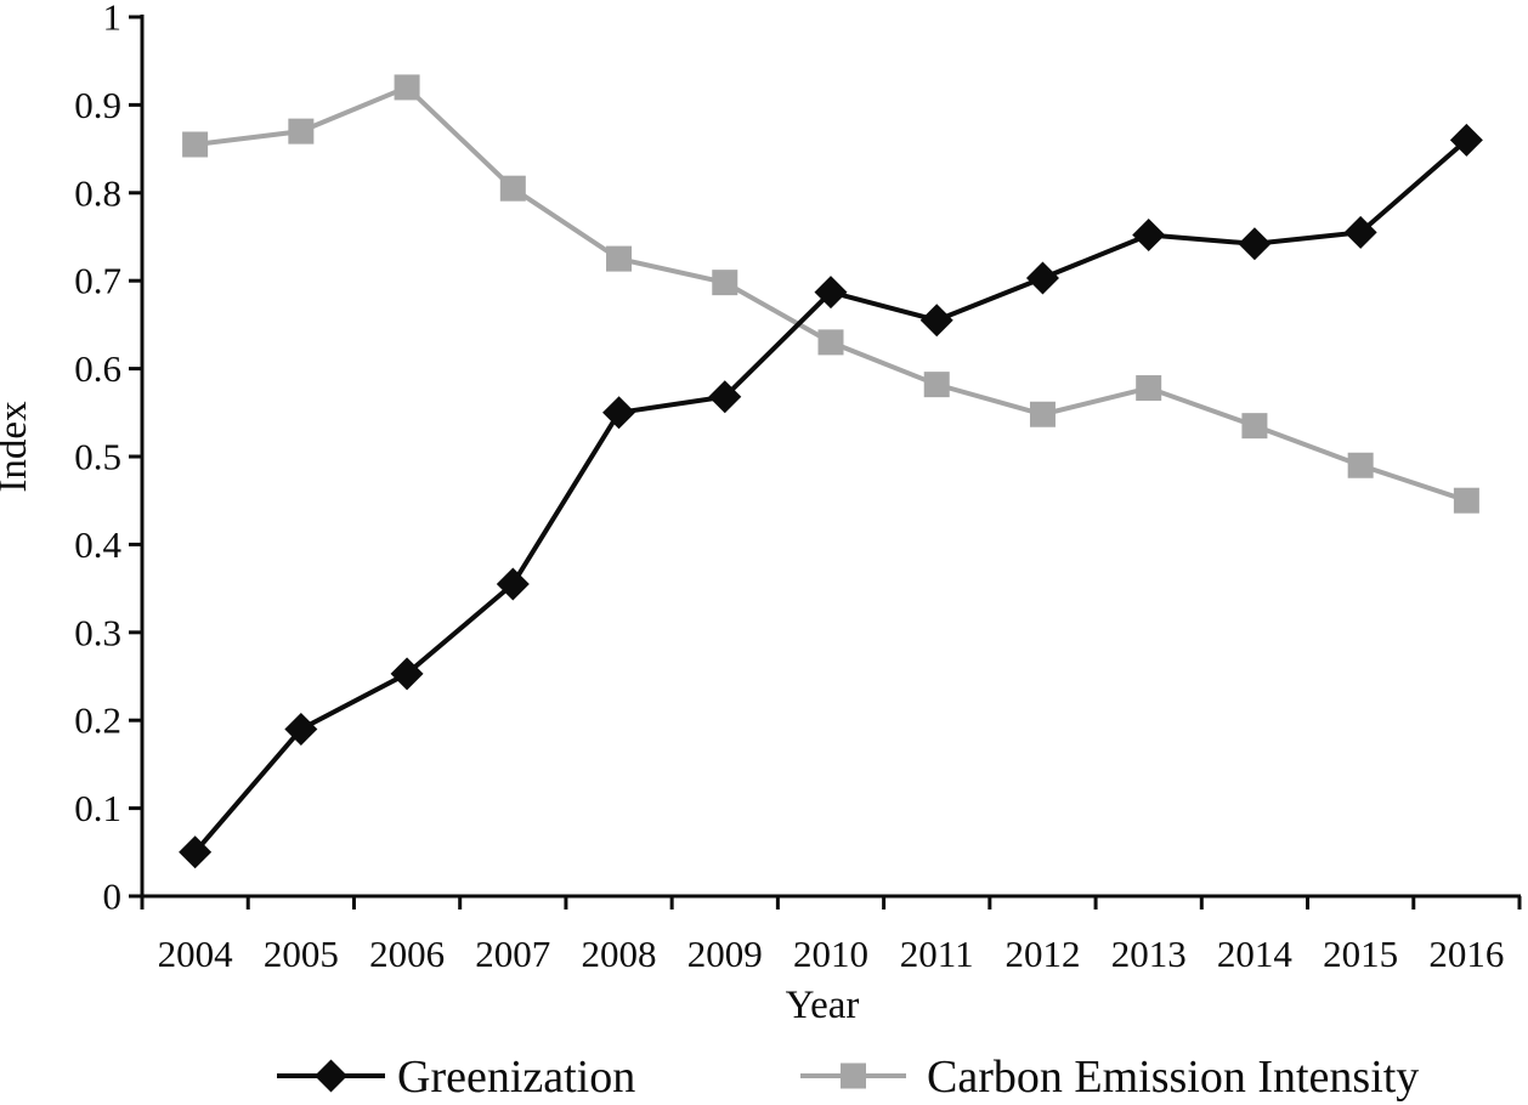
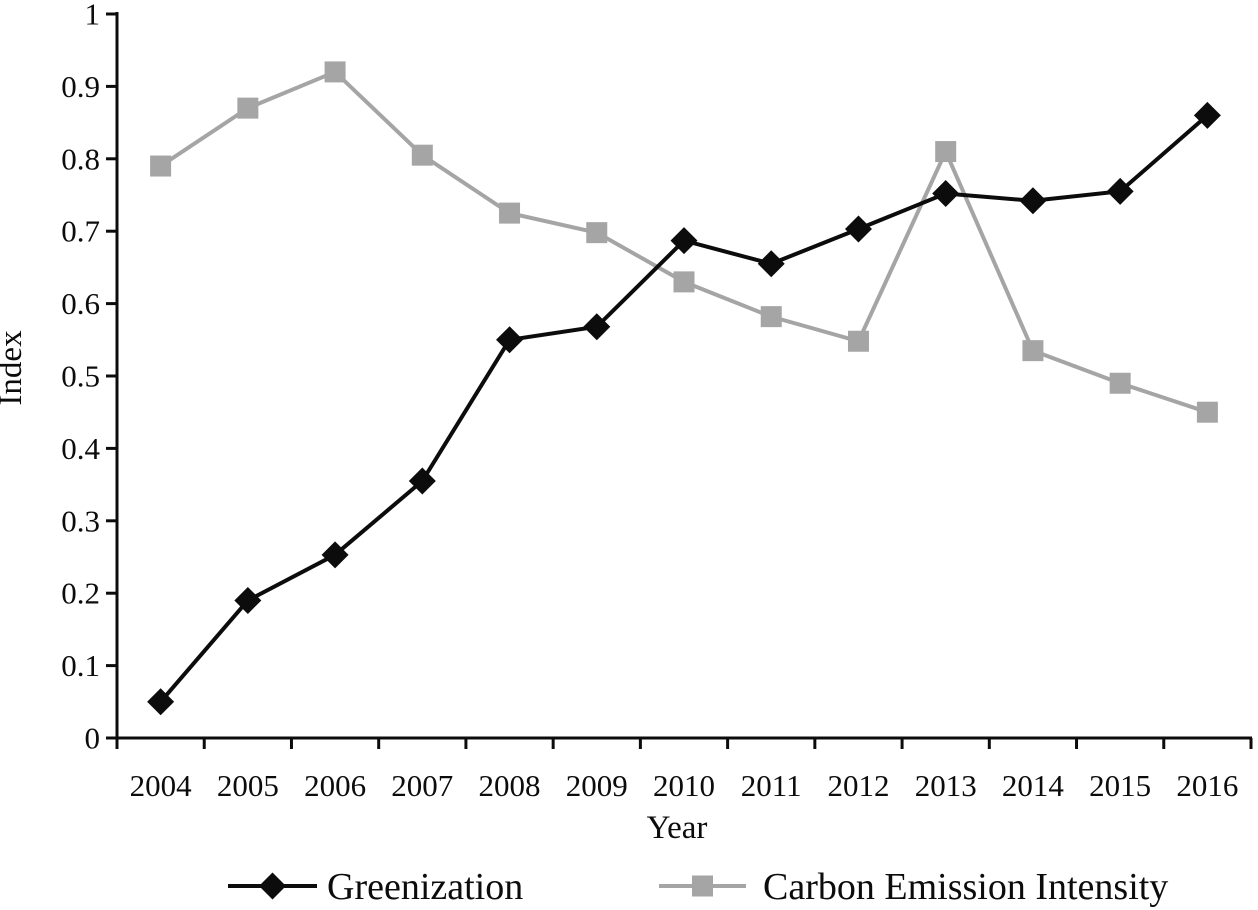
Carbon Emission Intensity/2004: 0.85 -> 0.79
Carbon Emission Intensity/2013: 0.58 -> 0.81
